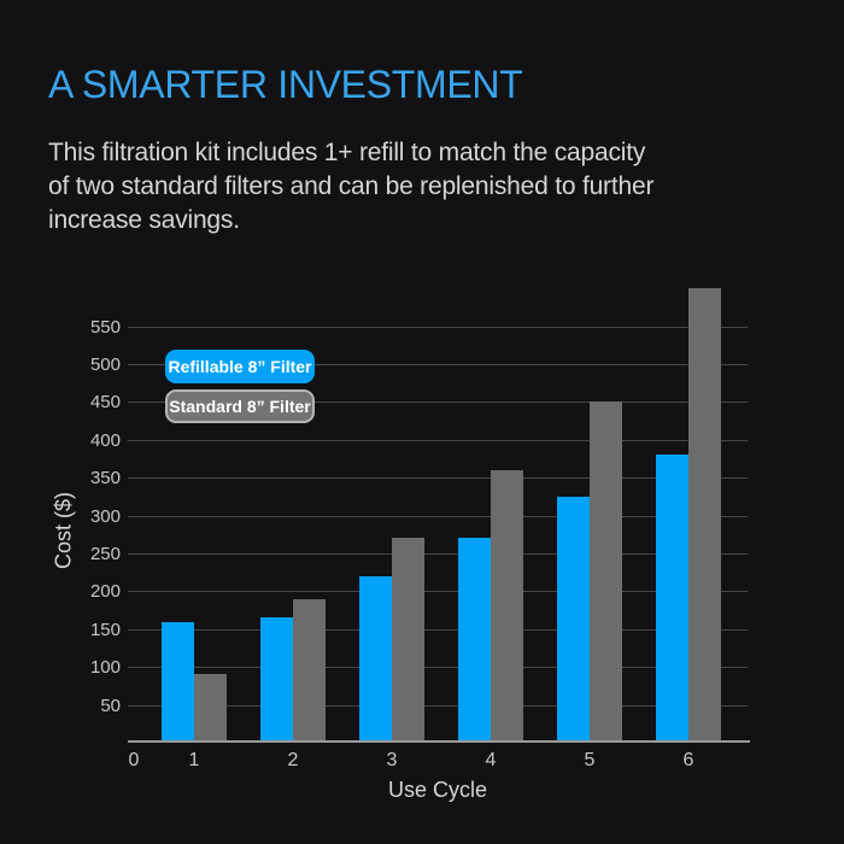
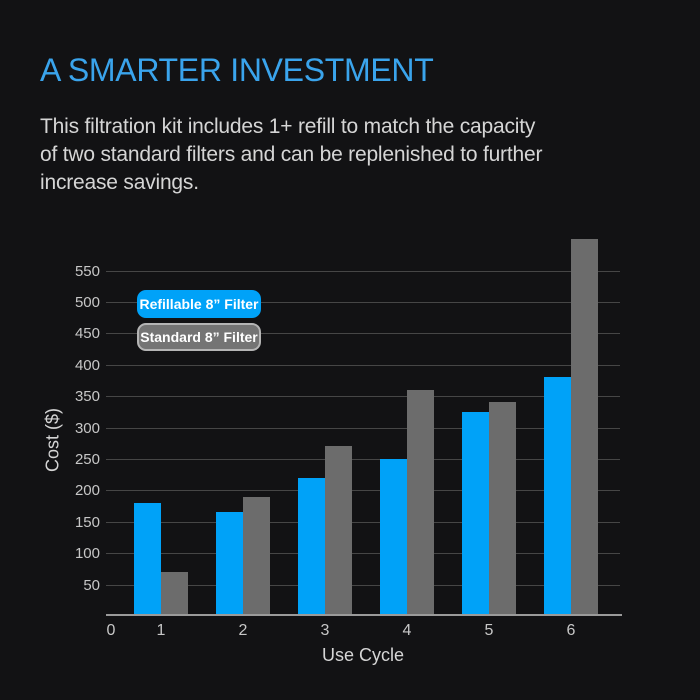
Refillable 8” Filter/1: 160 -> 180
Standard 8” Filter/1: 90 -> 70
Refillable 8” Filter/4: 270 -> 250
Standard 8” Filter/5: 450 -> 340
